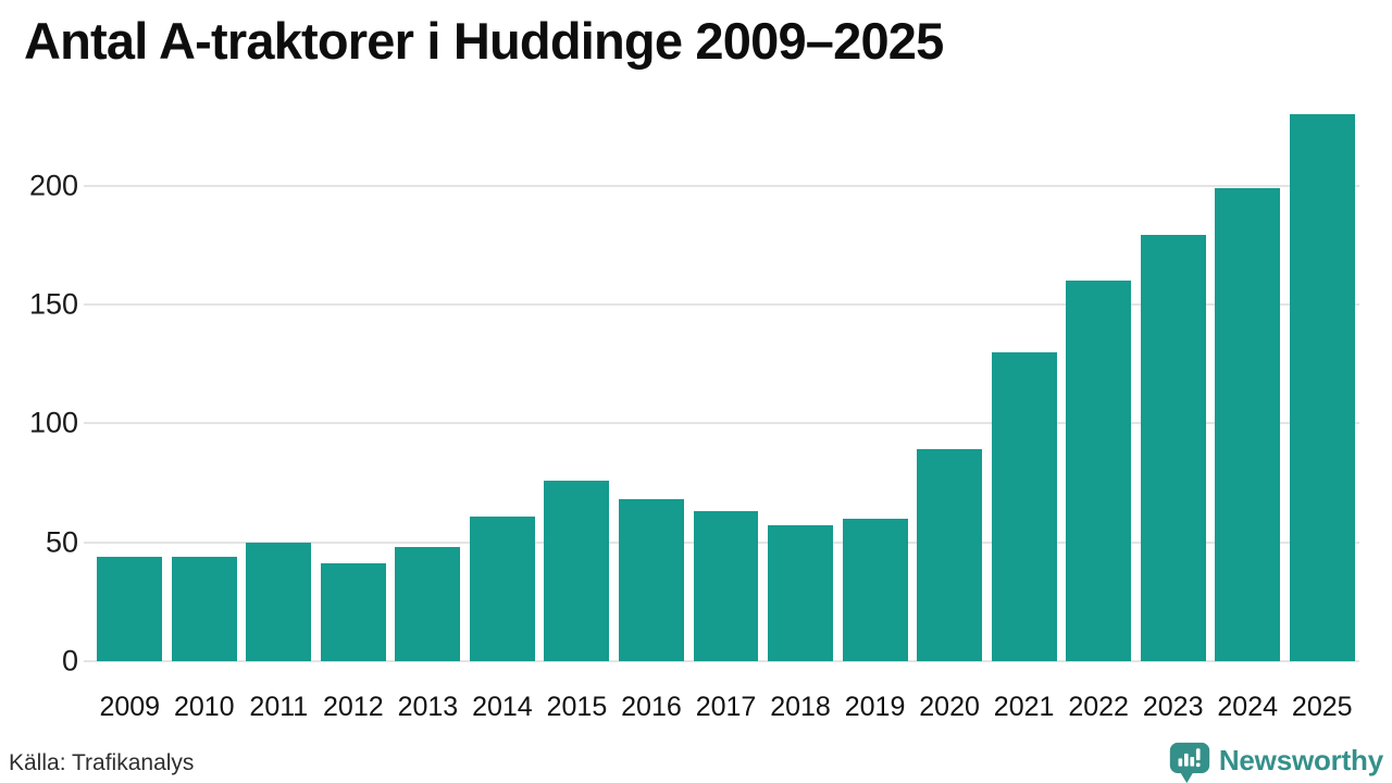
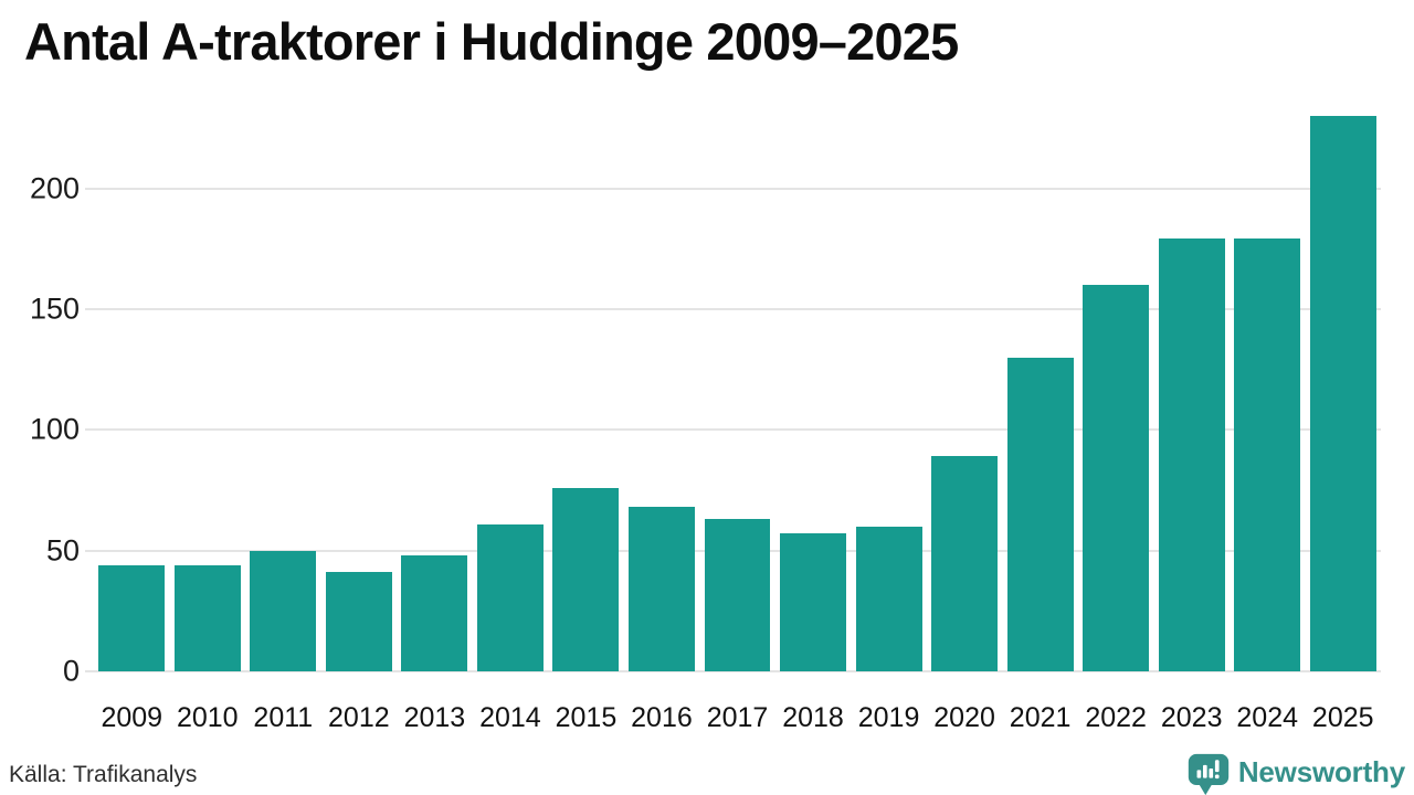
2024: 199 -> 179
